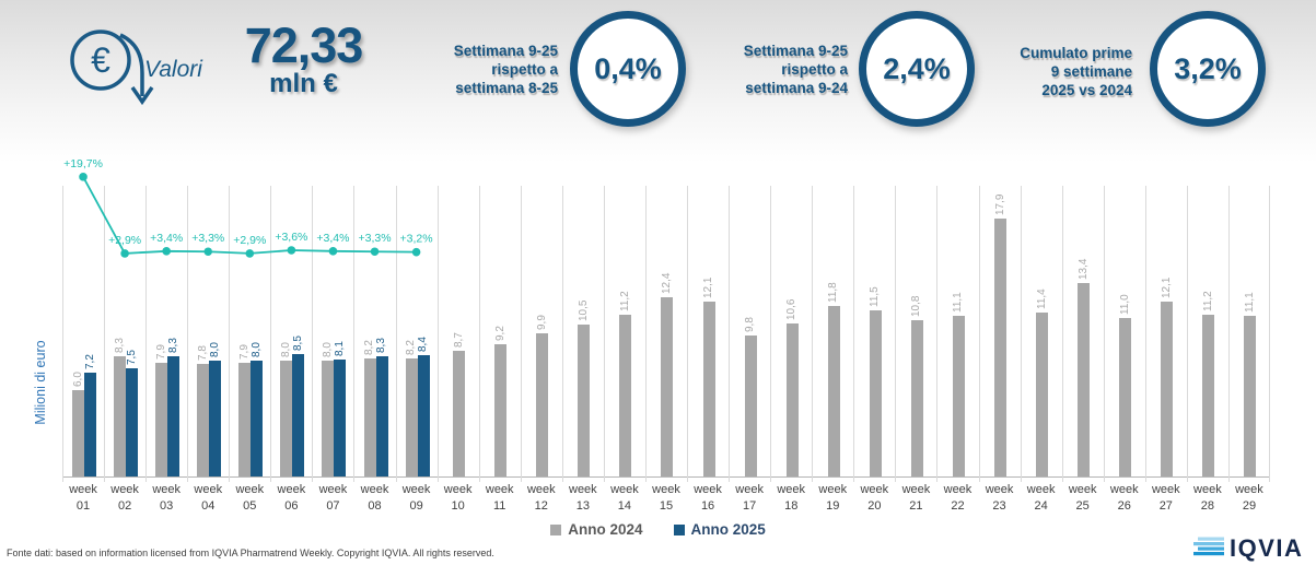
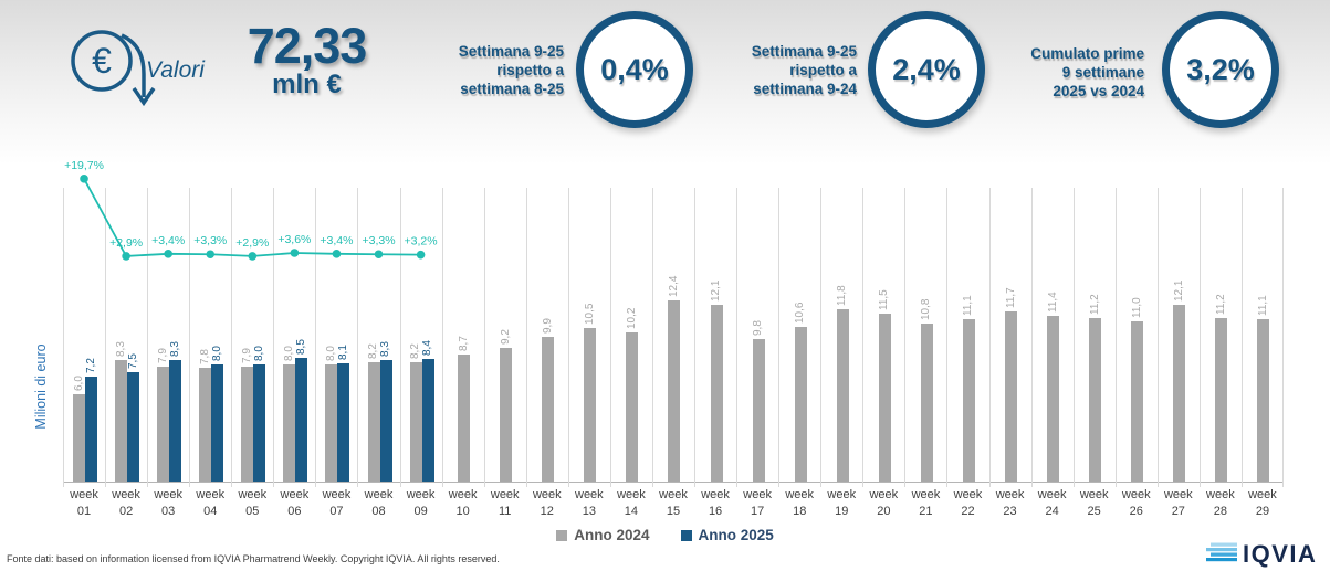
Anno 2024/14: 11,2 -> 10,2
Anno 2024/23: 17,9 -> 11,7
Anno 2024/25: 13,4 -> 11,2
